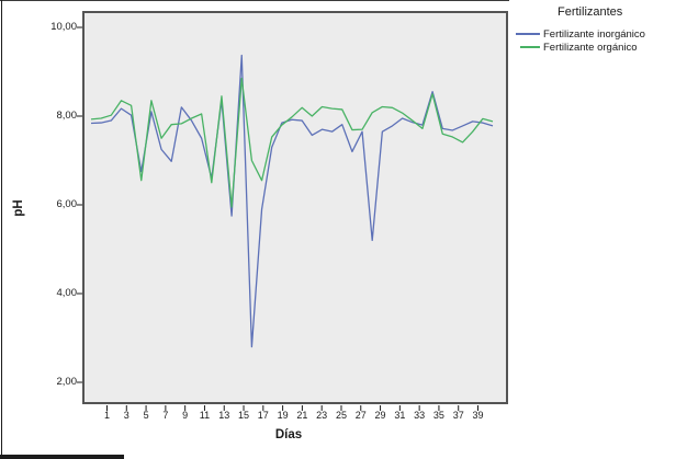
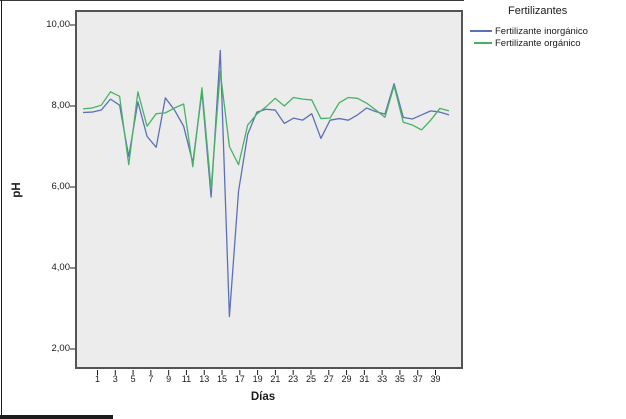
Fertilizante inorgánico/29: 5,2 -> 7,7
